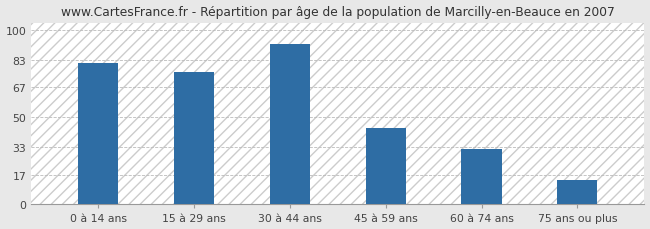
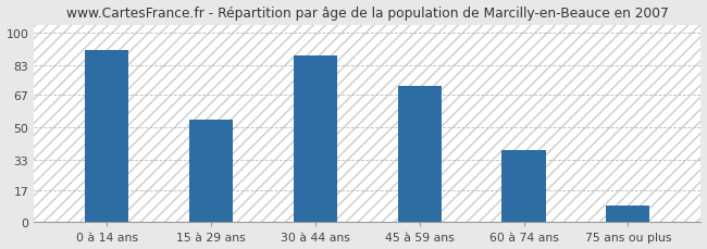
0 à 14 ans: 81 -> 91
15 à 29 ans: 76 -> 54
30 à 44 ans: 92 -> 88
45 à 59 ans: 44 -> 72
60 à 74 ans: 32 -> 38
75 ans ou plus: 14 -> 9
